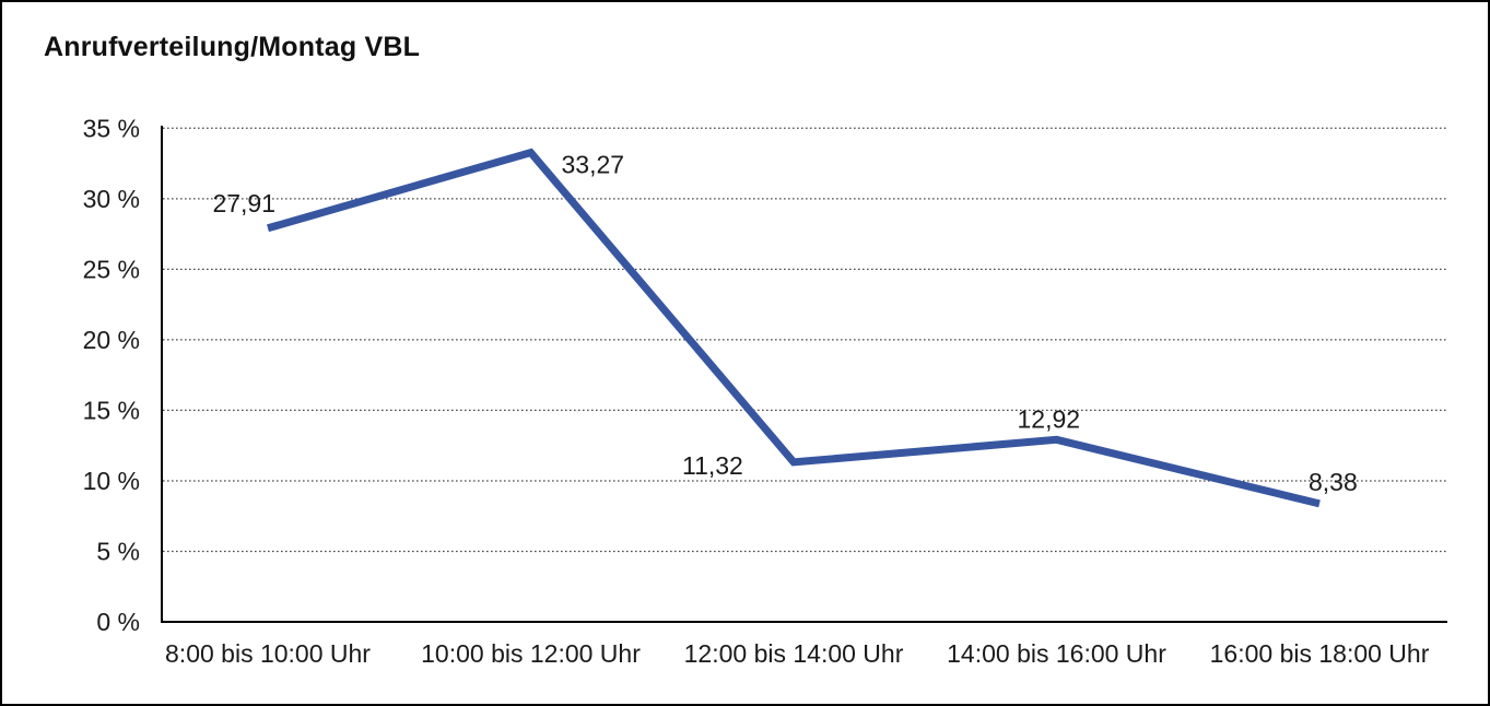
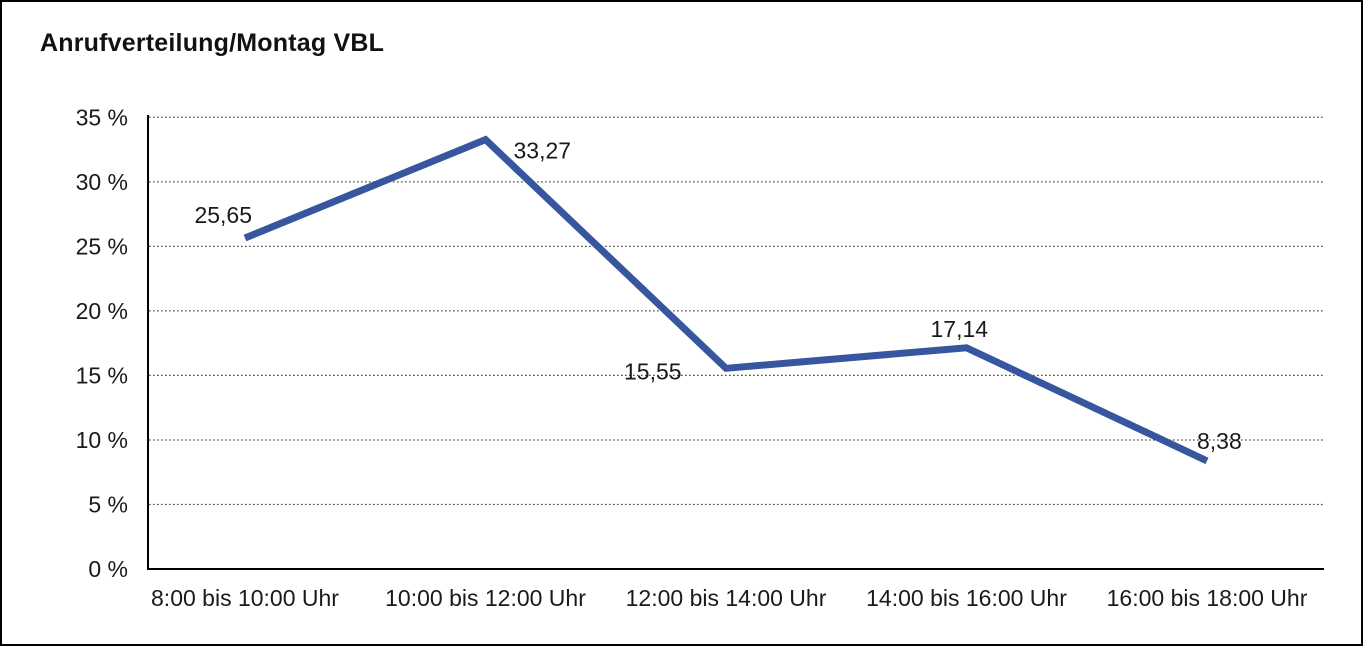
8:00 bis 10:00 Uhr: 27,91 -> 25,65
12:00 bis 14:00 Uhr: 11,32 -> 15,55
14:00 bis 16:00 Uhr: 12,92 -> 17,14
